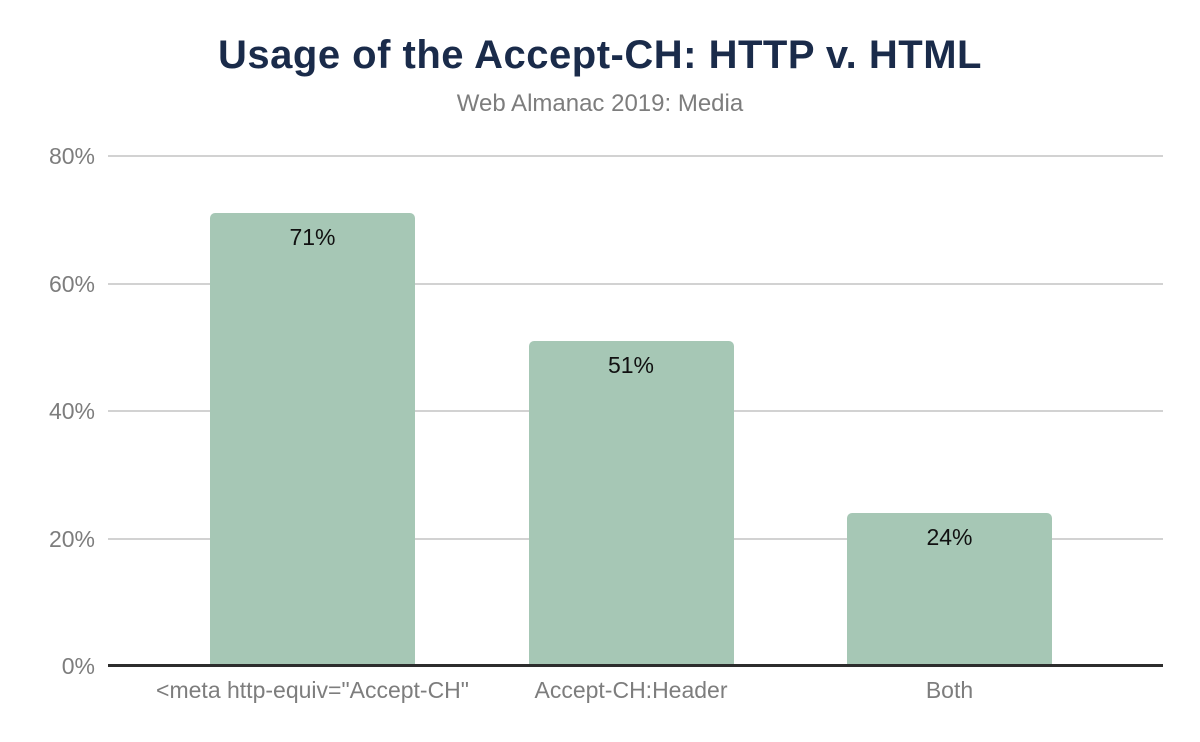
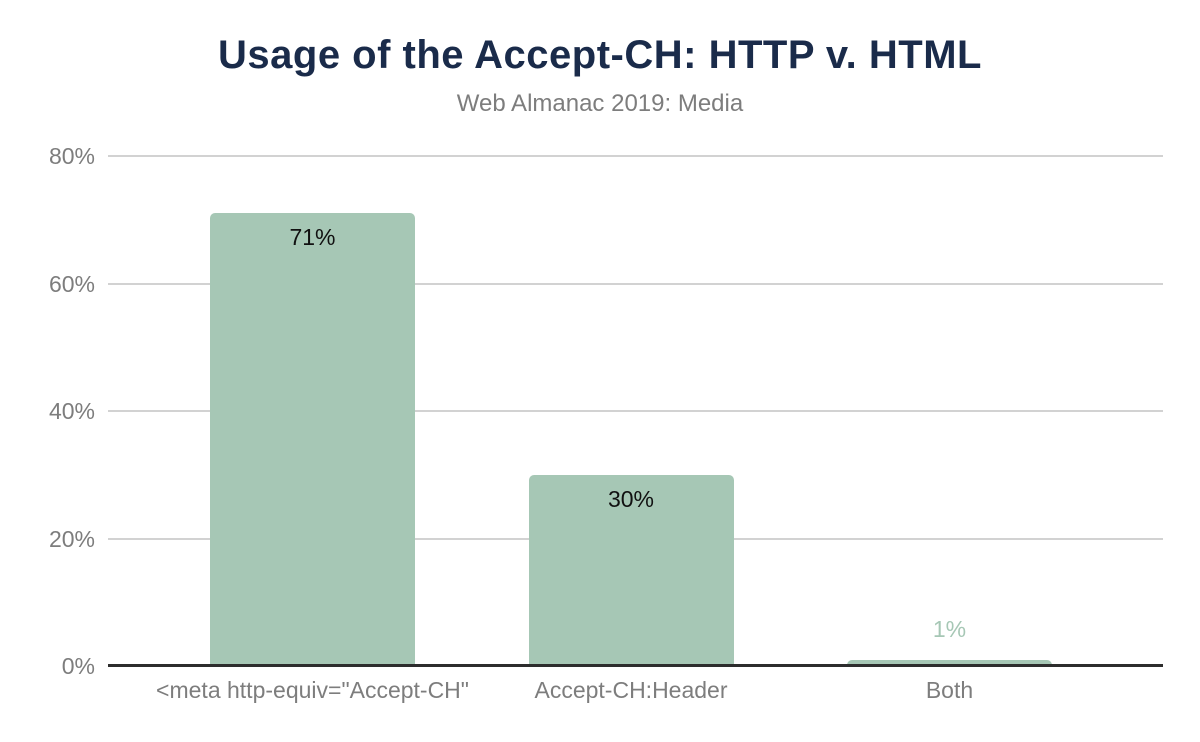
Accept-CH:Header: 51% -> 30%
Both: 24% -> 1%
